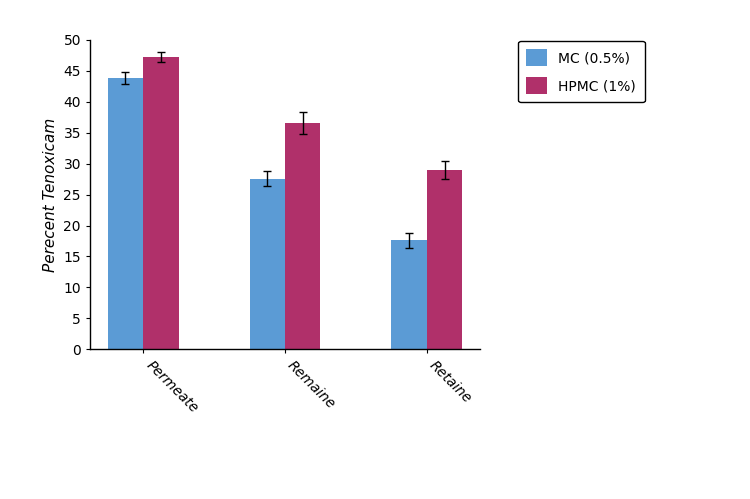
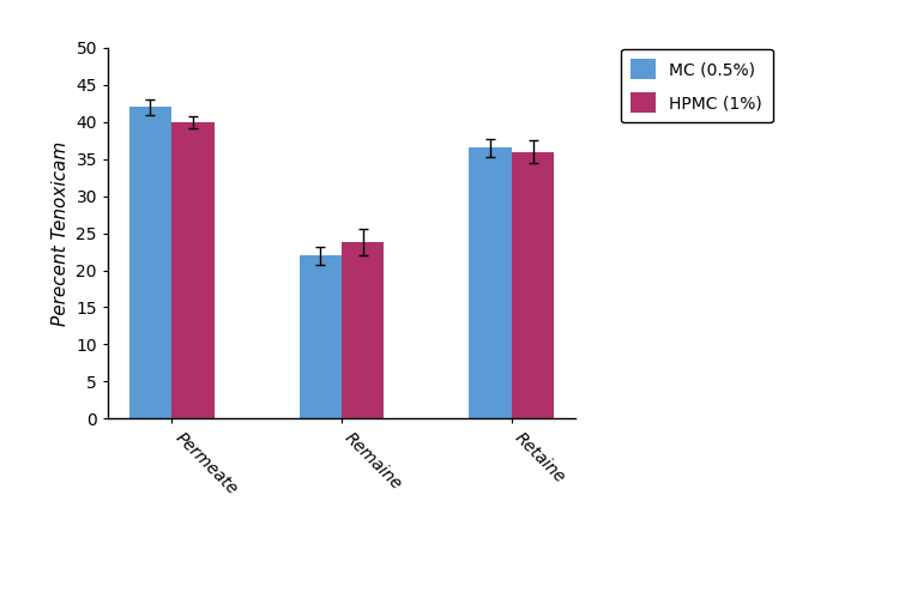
MC (0.5%)/Permeate: 43.8 -> 42.0
HPMC (1%)/Permeate: 47.2 -> 40.0
MC (0.5%)/Remaine: 27.6 -> 22.0
HPMC (1%)/Remaine: 36.6 -> 23.8
MC (0.5%)/Retaine: 17.6 -> 36.5
HPMC (1%)/Retaine: 29.0 -> 36.0
